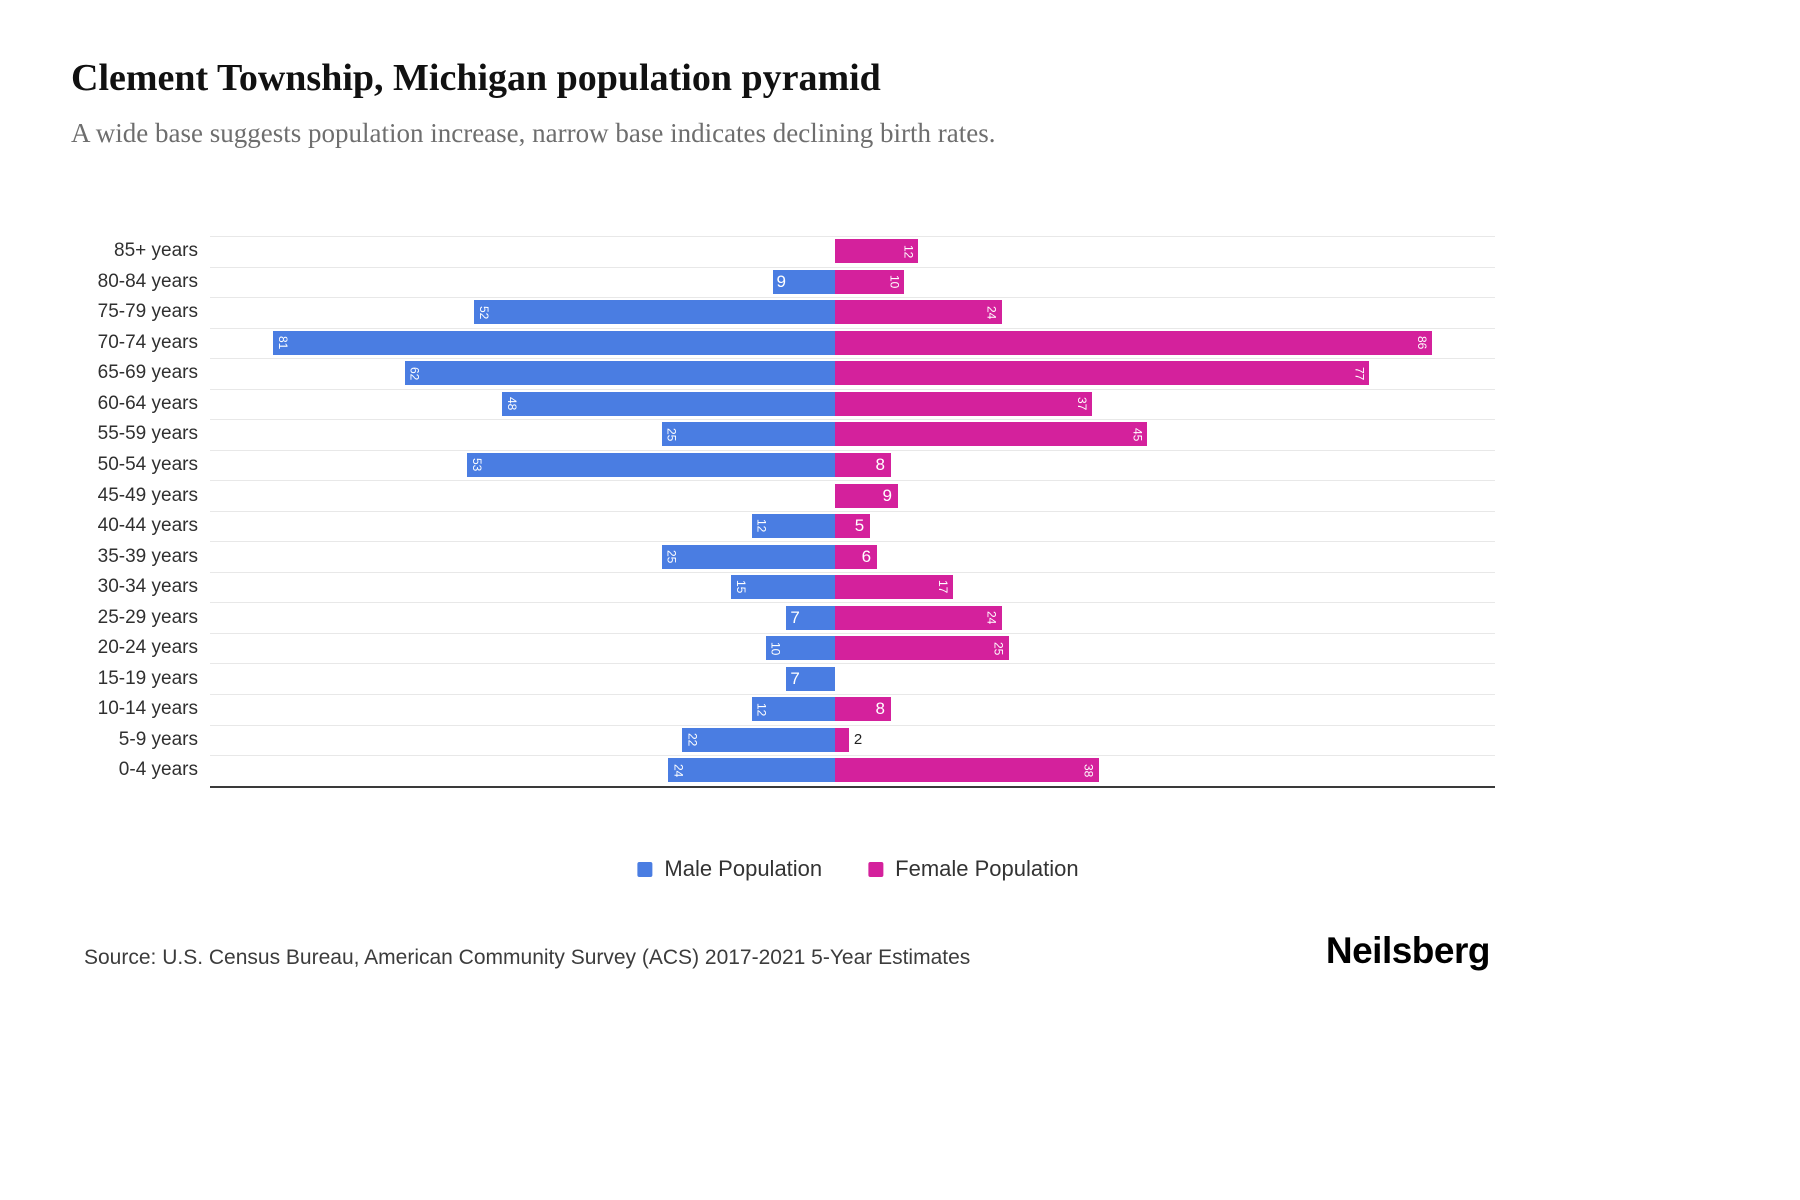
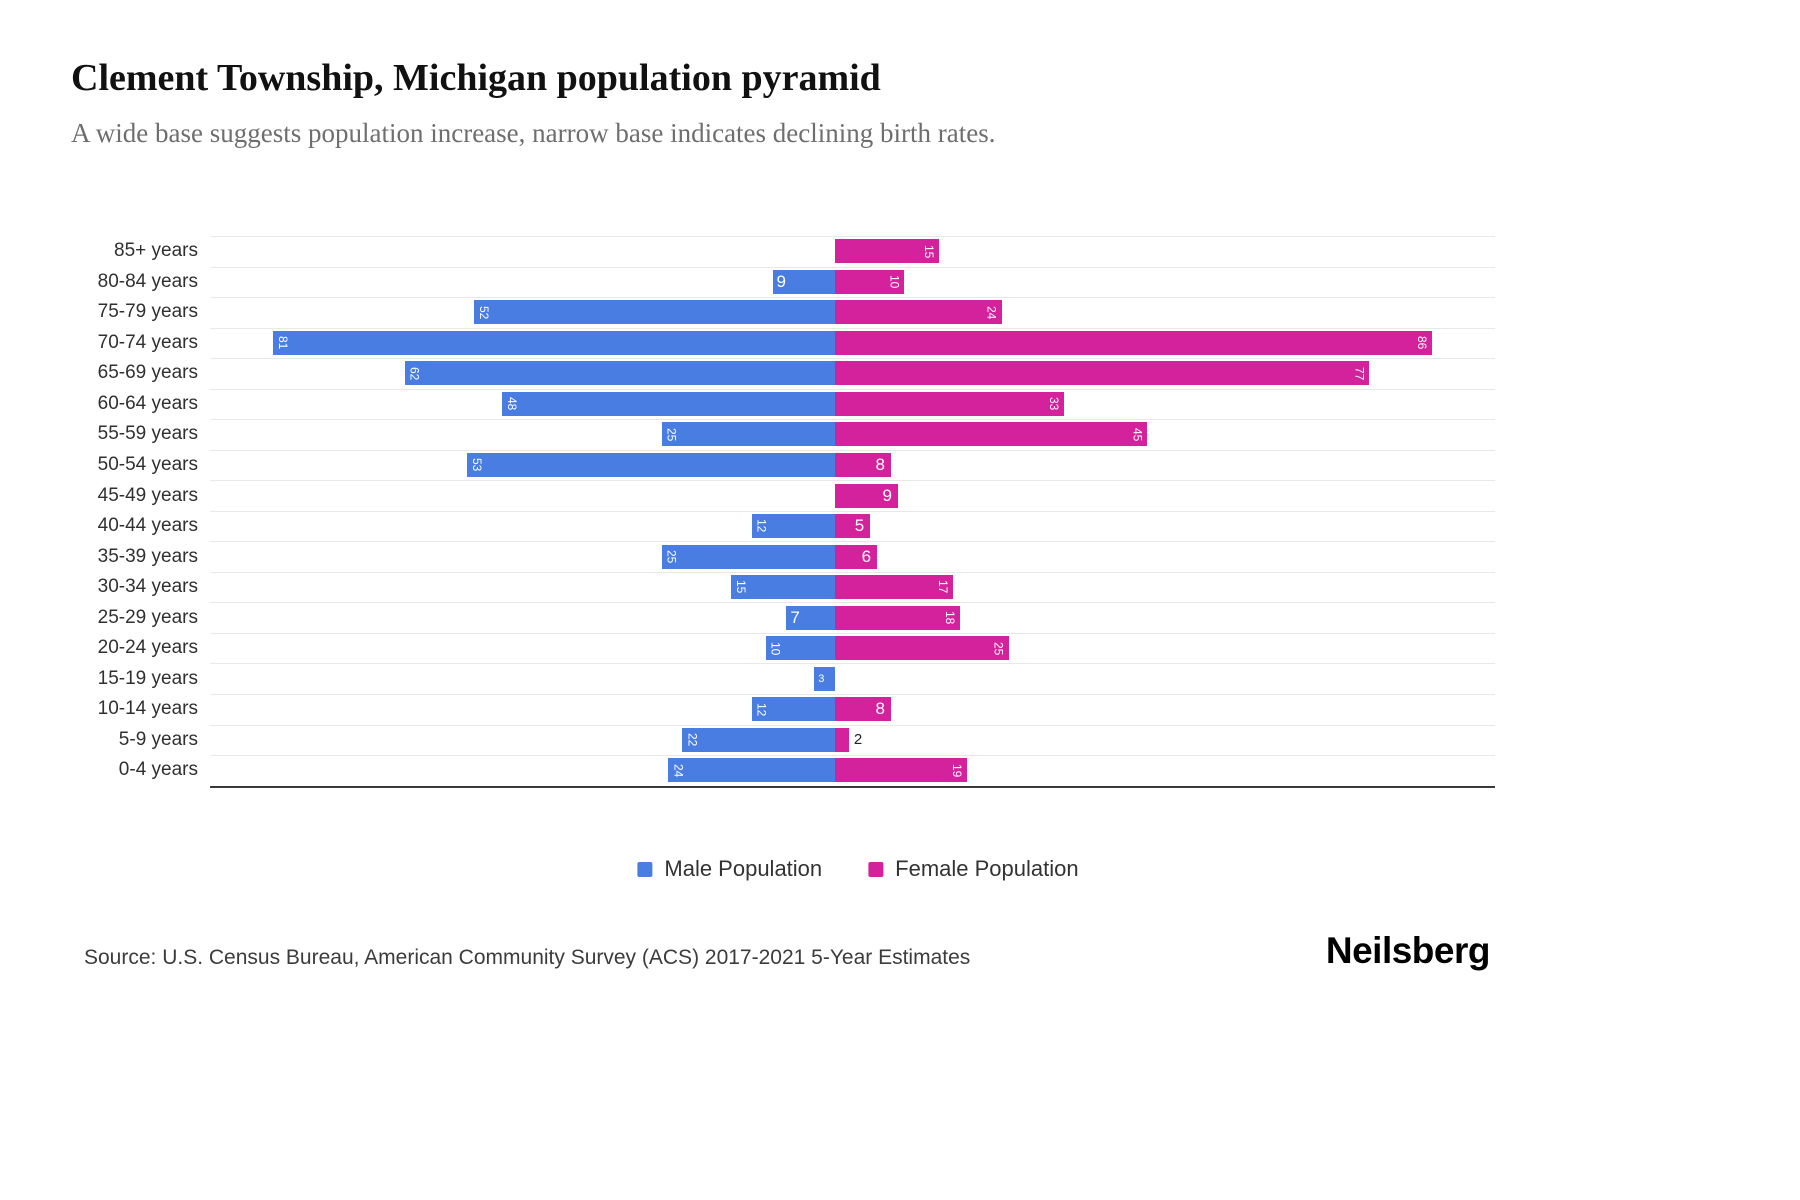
Female Population/85+ years: 12 -> 15
Female Population/60-64 years: 37 -> 33
Female Population/25-29 years: 24 -> 18
Male Population/15-19 years: 7 -> 3
Female Population/0-4 years: 38 -> 19
